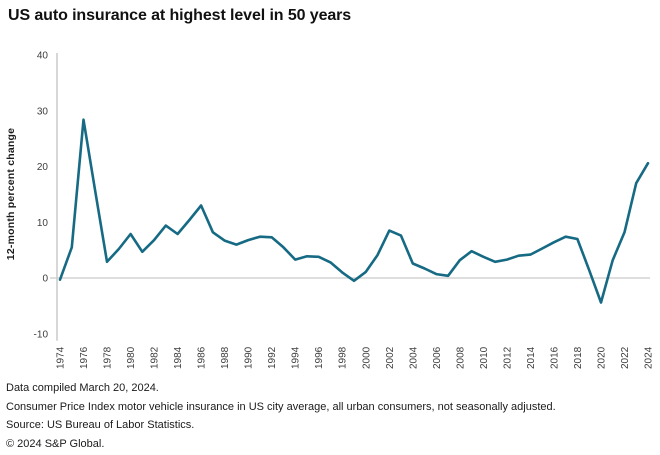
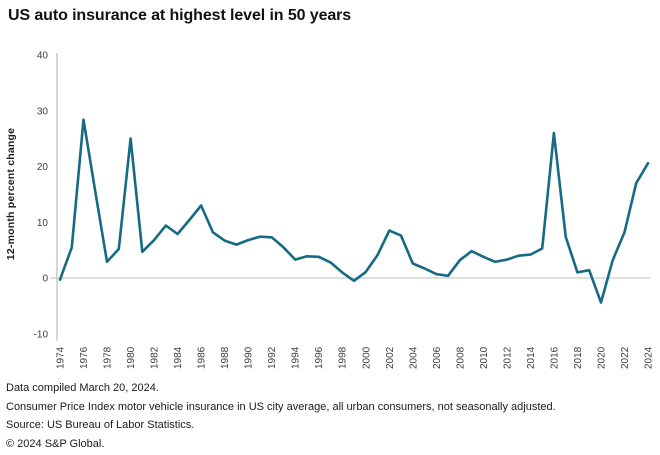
1980: 8 -> 25
2016: 6 -> 26
2018: 7 -> 1
